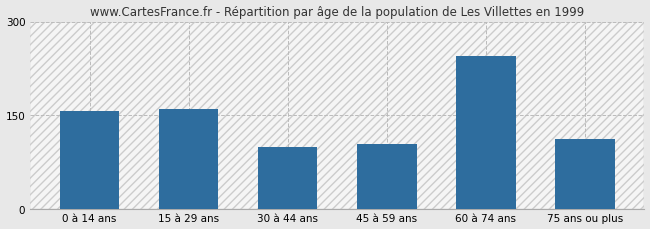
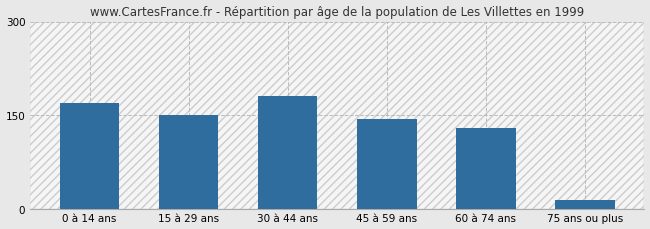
0 à 14 ans: 156 -> 170
15 à 29 ans: 160 -> 150
30 à 44 ans: 98 -> 181
45 à 59 ans: 104 -> 143
60 à 74 ans: 244 -> 130
75 ans ou plus: 112 -> 14
